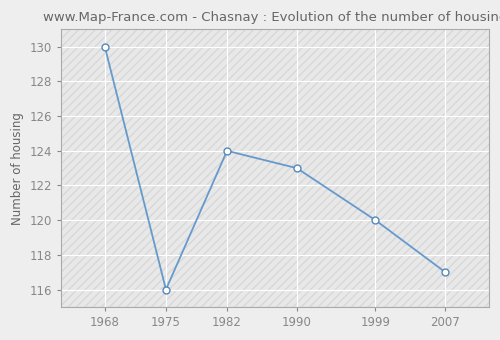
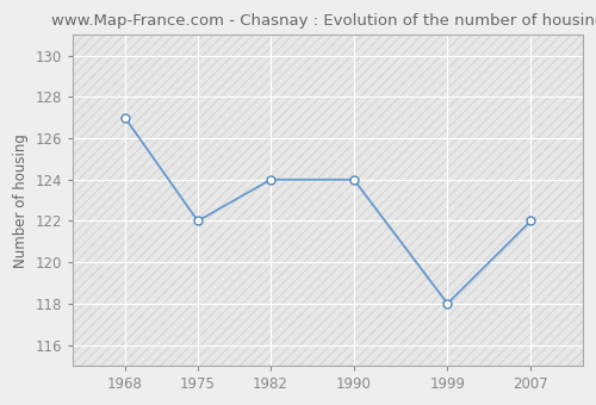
1968: 130 -> 127
1975: 116 -> 122
1990: 123 -> 124
1999: 120 -> 118
2007: 117 -> 122
